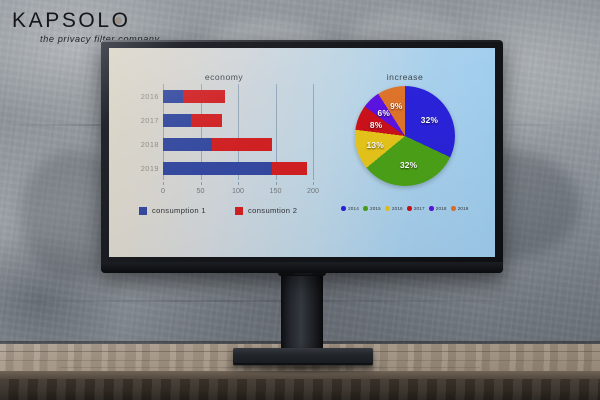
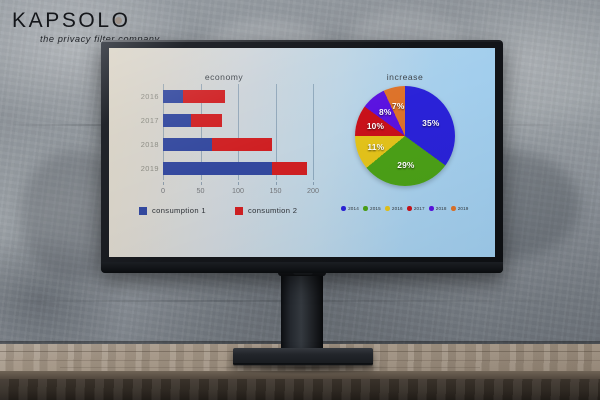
increase/2014: 32% -> 35%
increase/2015: 32% -> 29%
increase/2016: 13% -> 11%
increase/2017: 8% -> 10%
increase/2018: 6% -> 8%
increase/2019: 9% -> 7%
